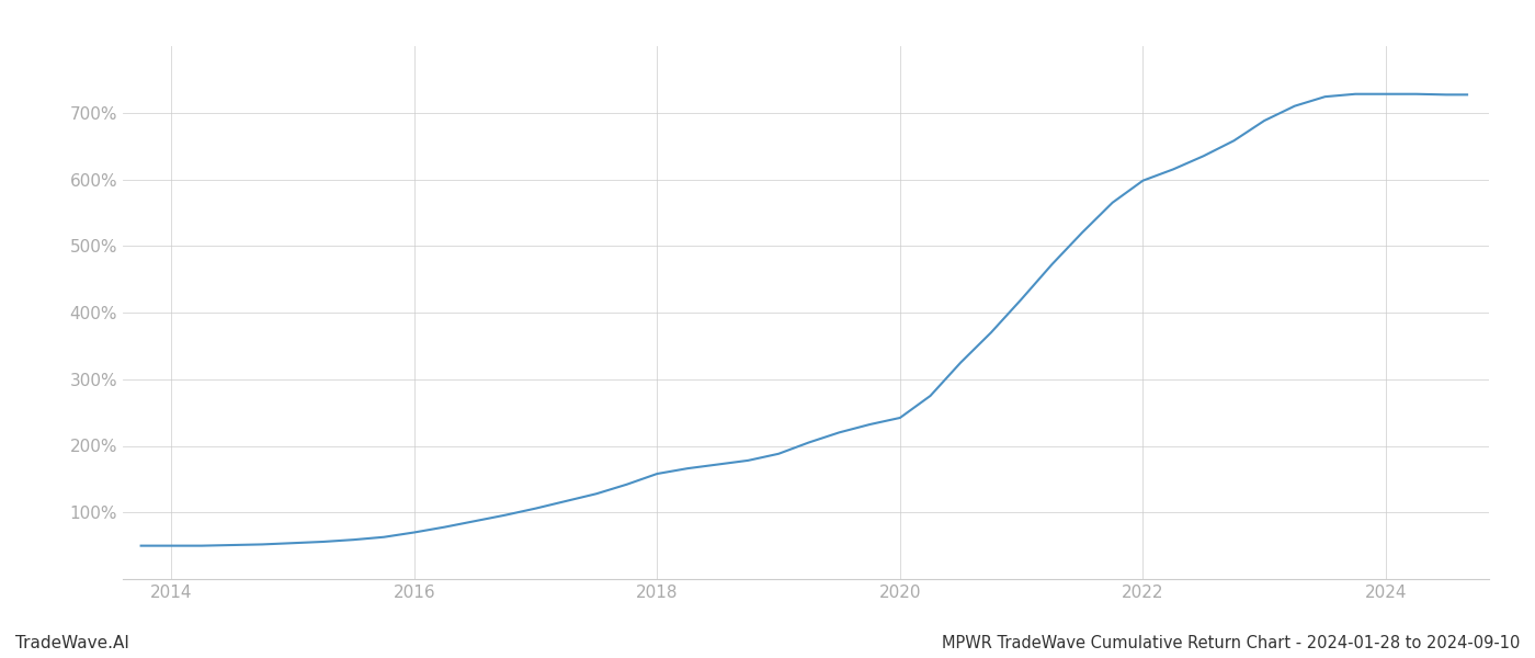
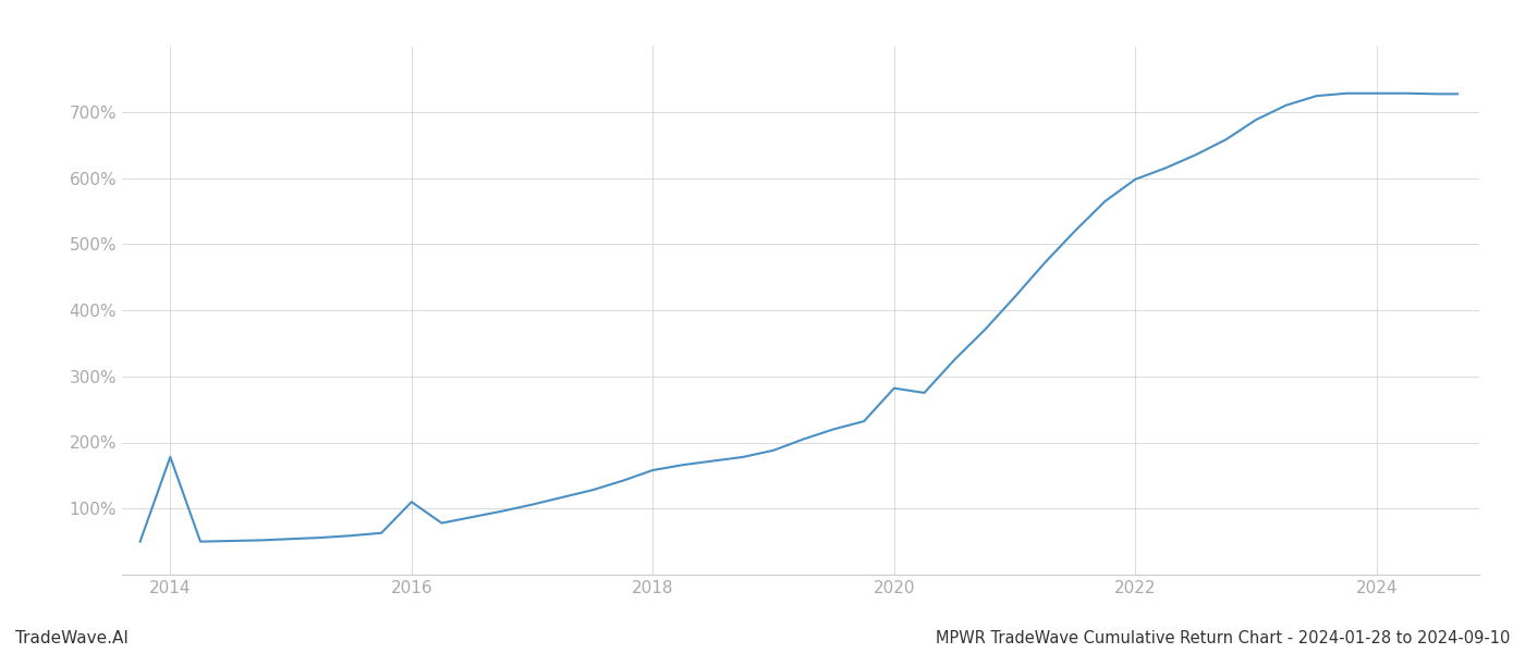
2014: 50% -> 178%
2016: 70% -> 110%
2020: 242% -> 282%
